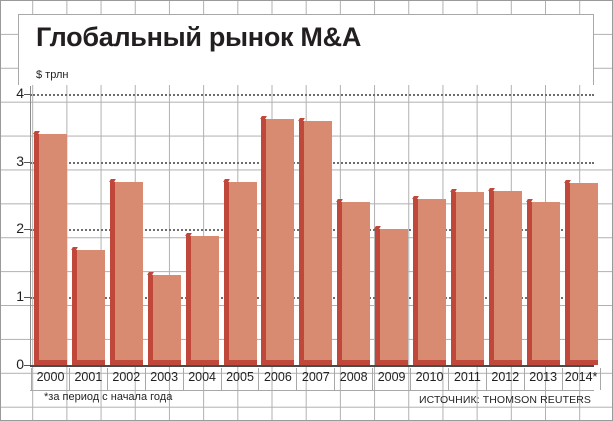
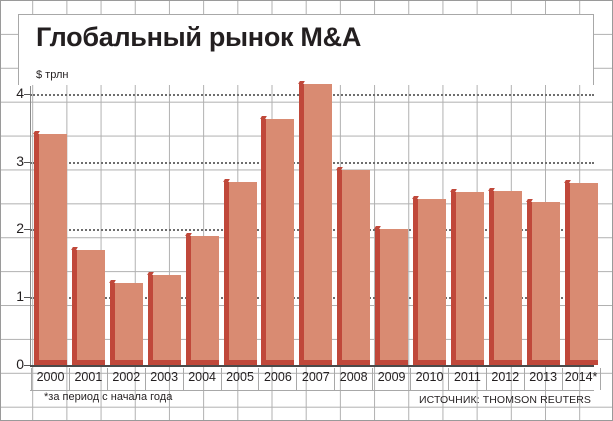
2002: 2.7 -> 1.2
2007: 3.6 -> 4.2
2008: 2.4 -> 2.9
